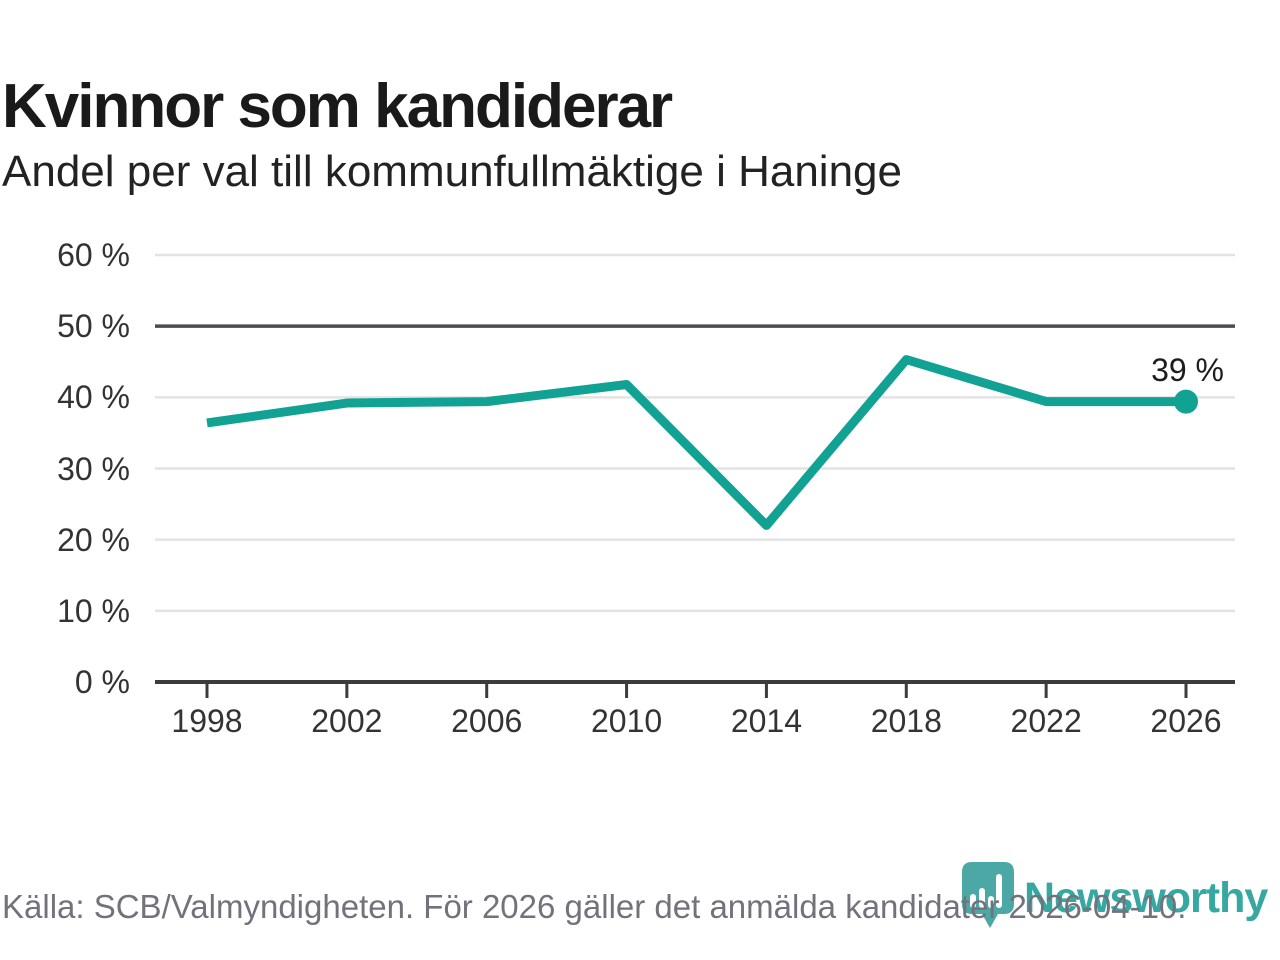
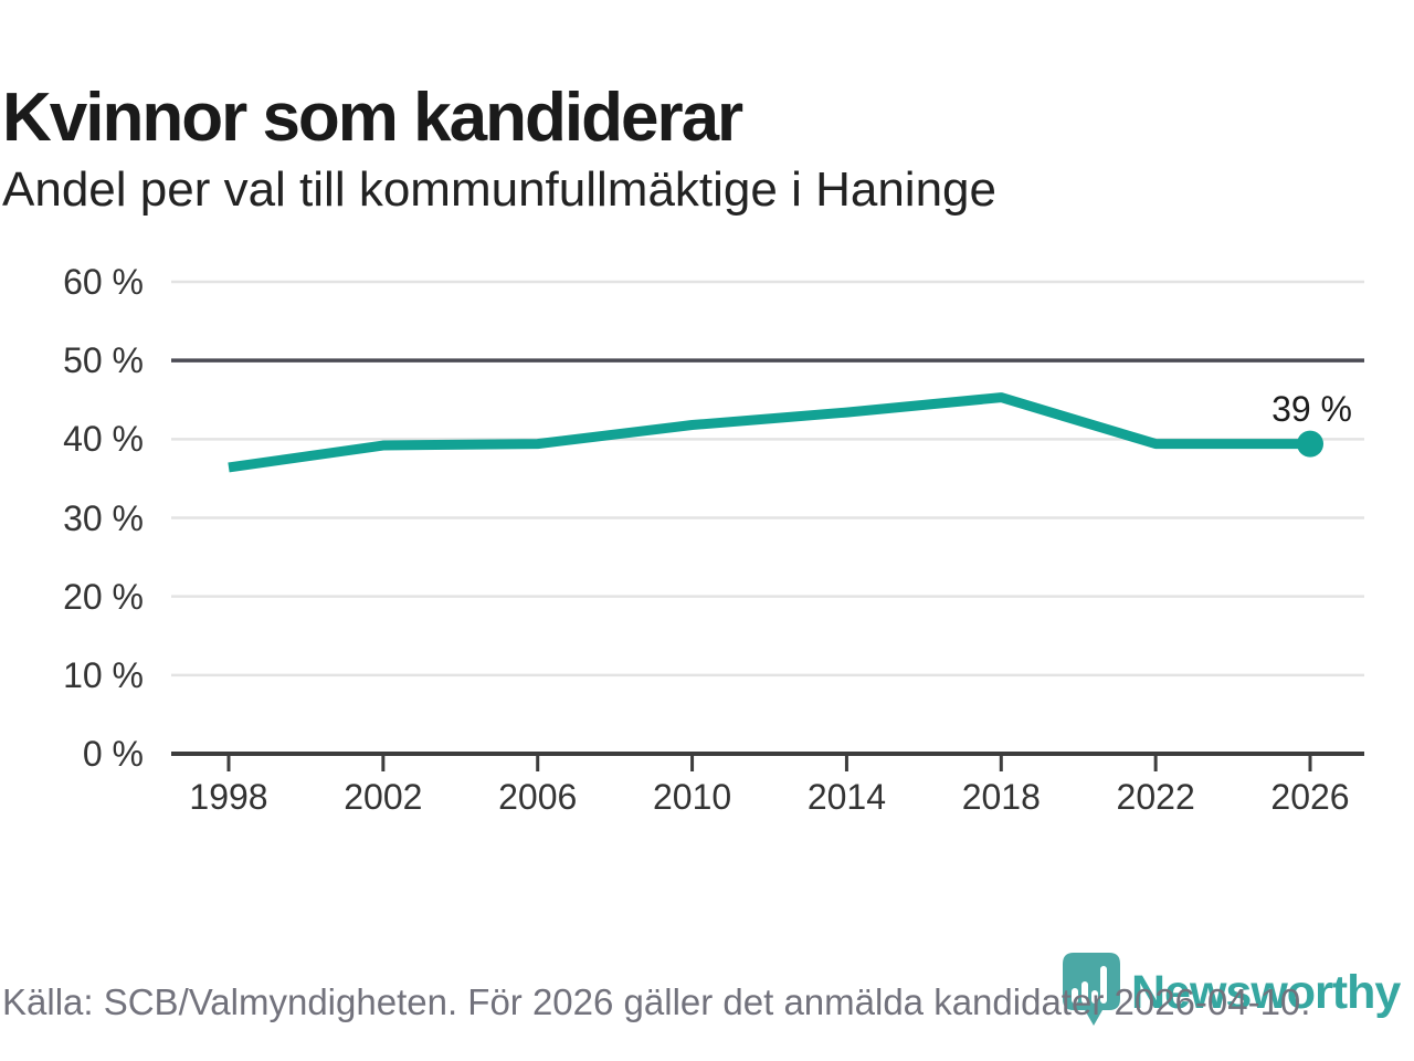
2014: 22% -> 43%
